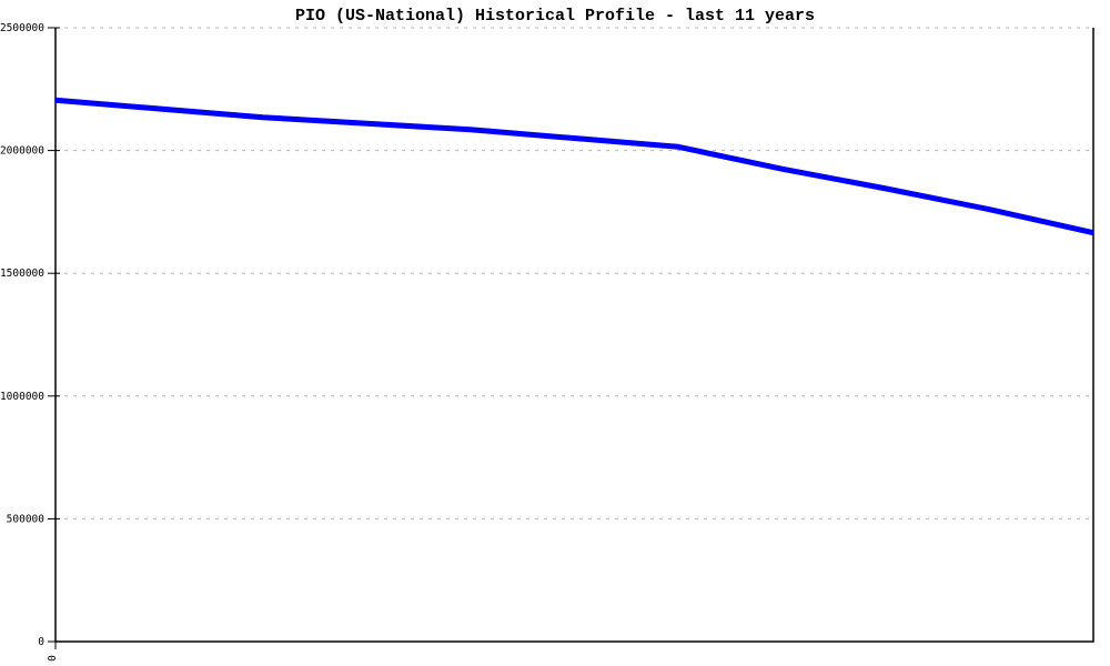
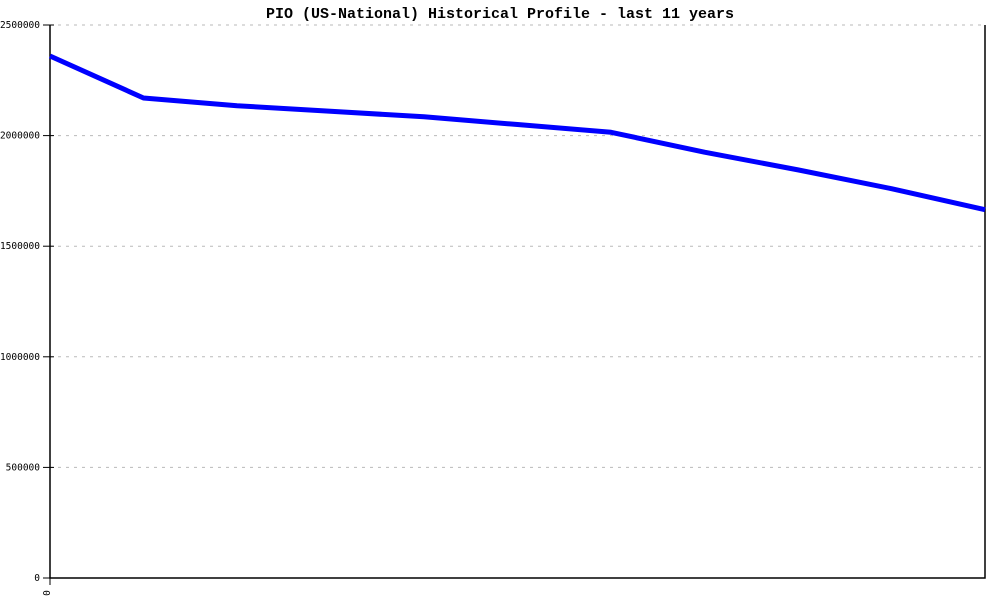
0: 2200000 -> 2360000
